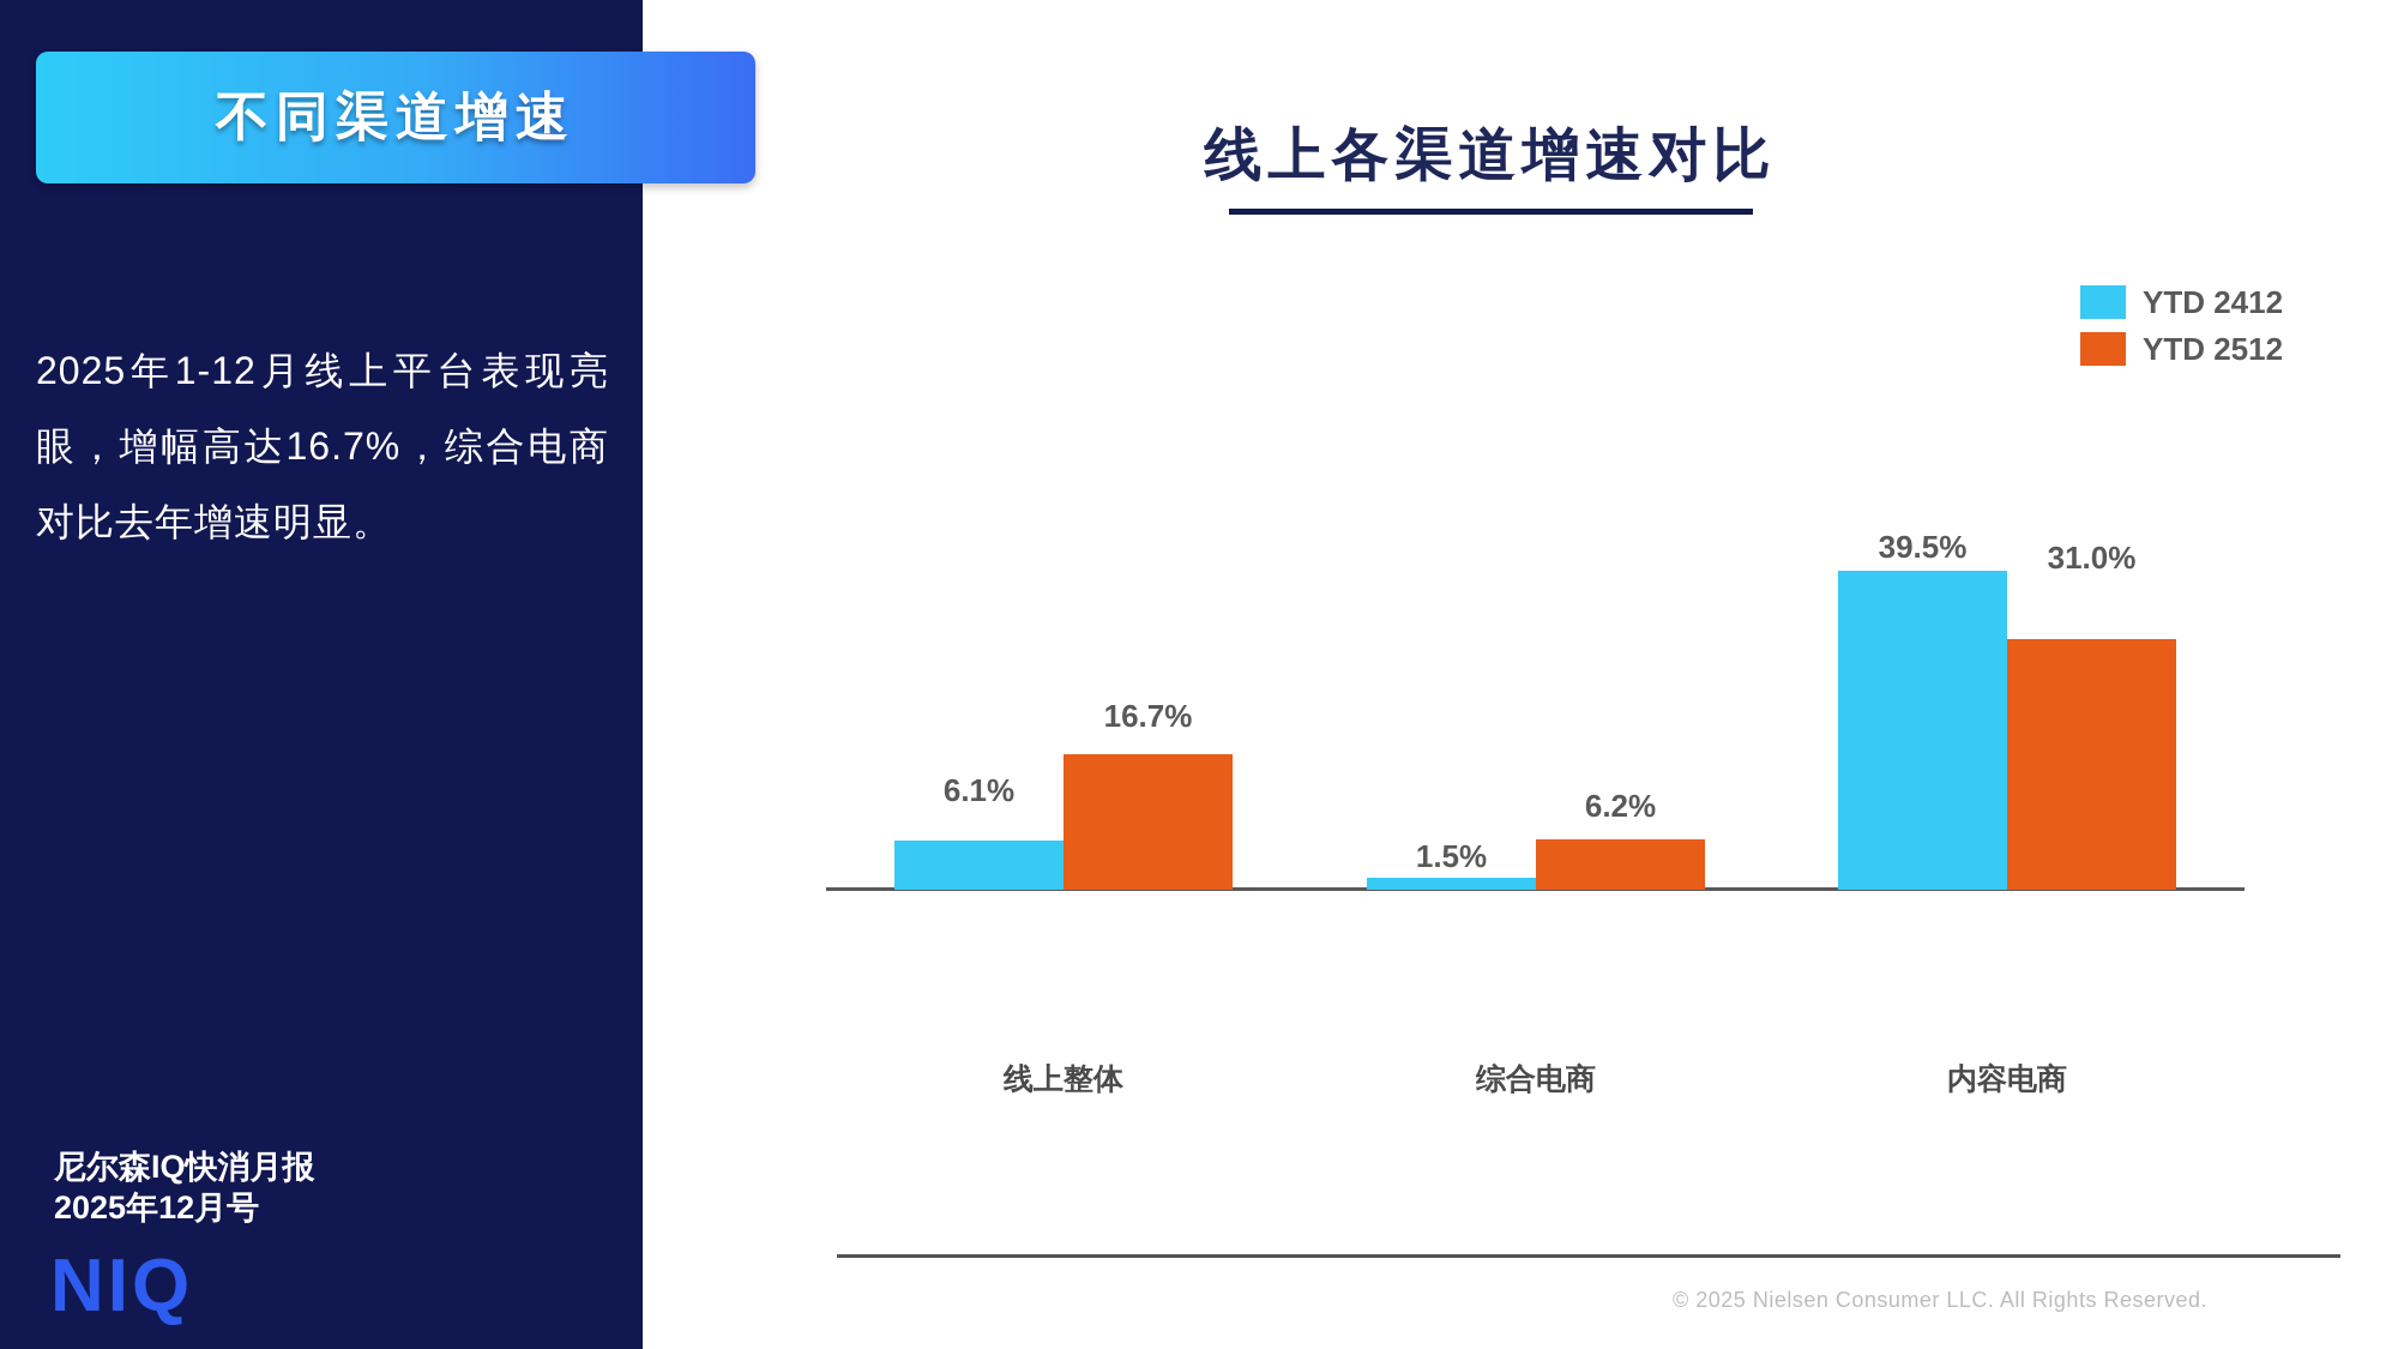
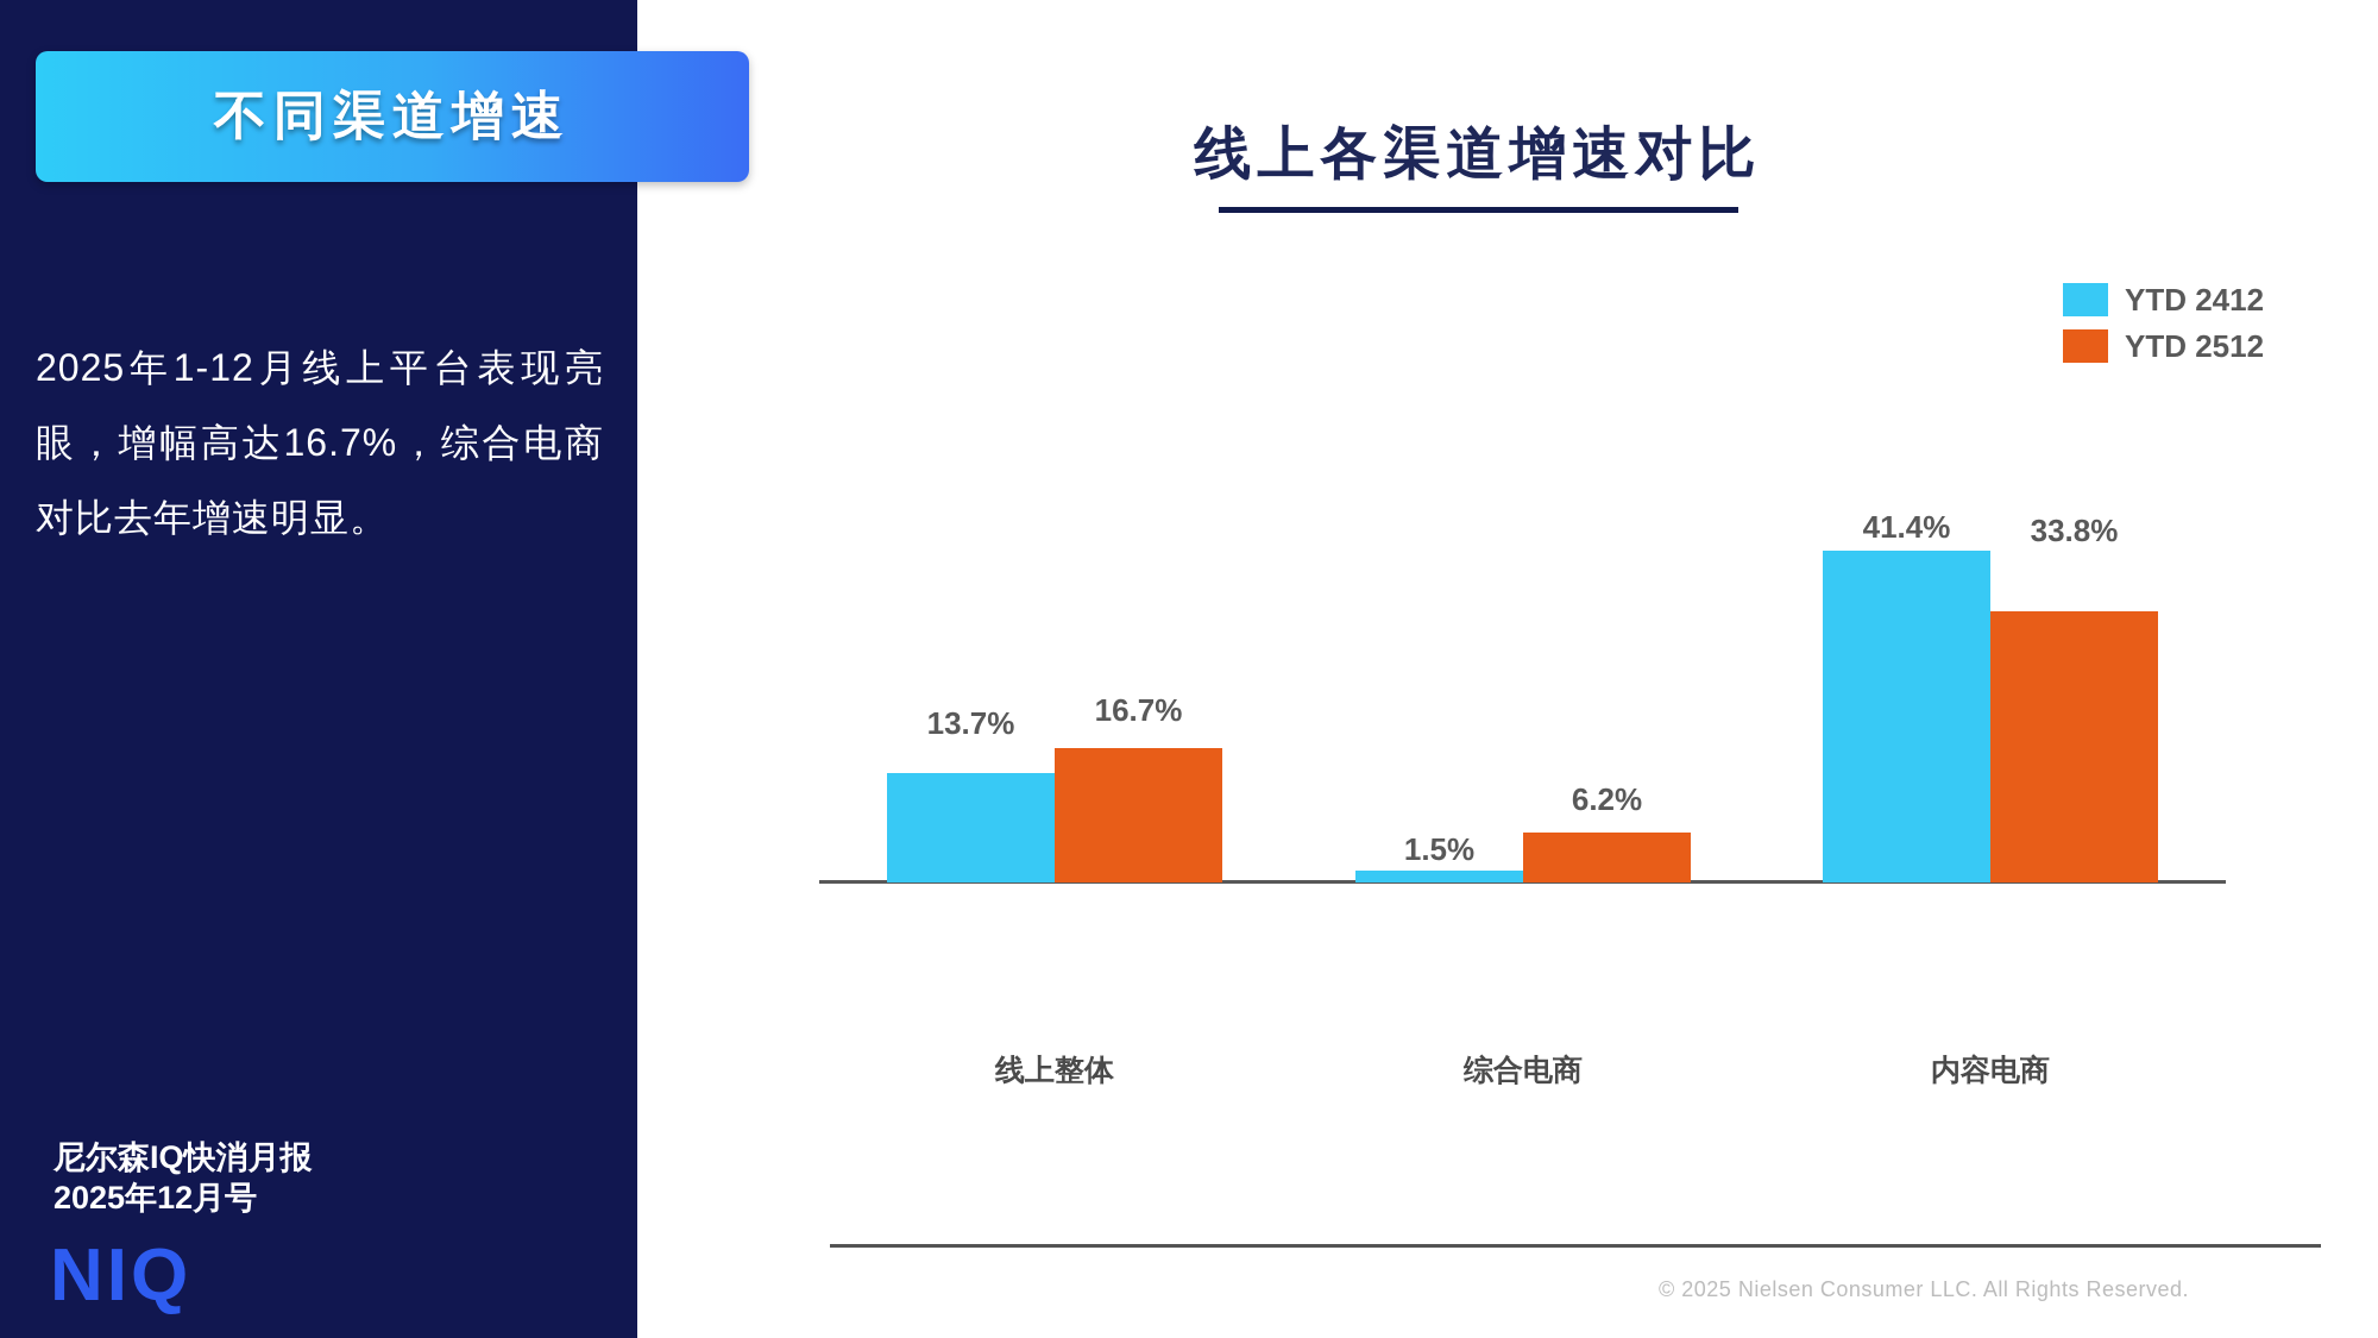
YTD 2412/线上整体: 6.1% -> 13.7%
YTD 2412/内容电商: 39.5% -> 41.4%
YTD 2512/内容电商: 31.0% -> 33.8%
